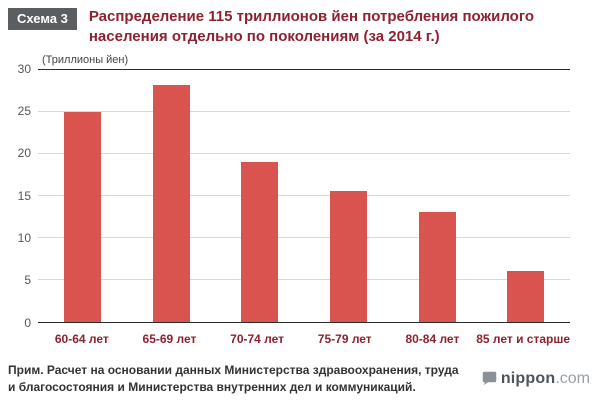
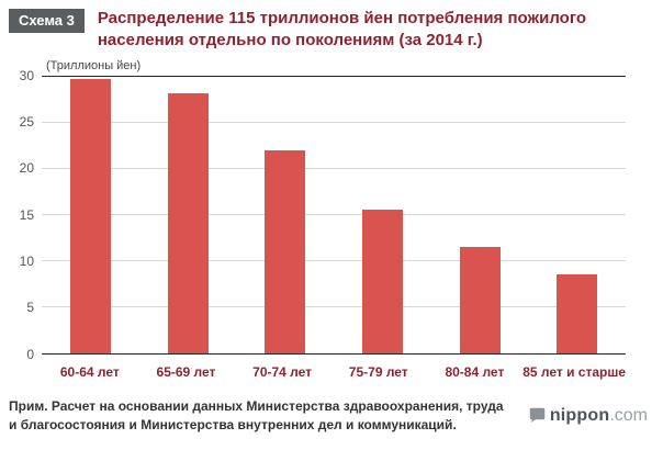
60-64 лет: 25 -> 30
70-74 лет: 19 -> 22
80-84 лет: 13 -> 12
85 лет и старше: 6 -> 8
